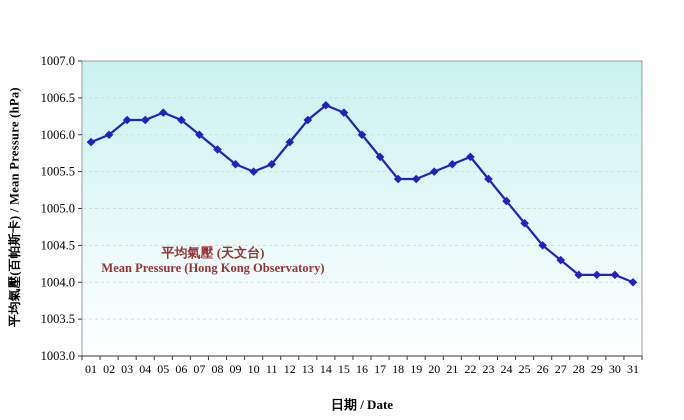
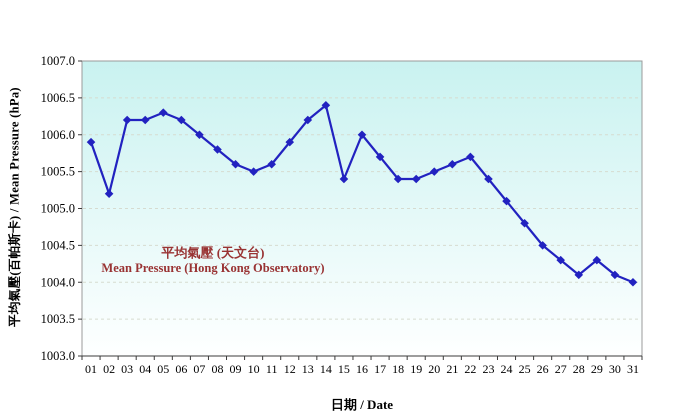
02: 1006.0 -> 1005.2
15: 1006.3 -> 1005.4
29: 1004.1 -> 1004.3
